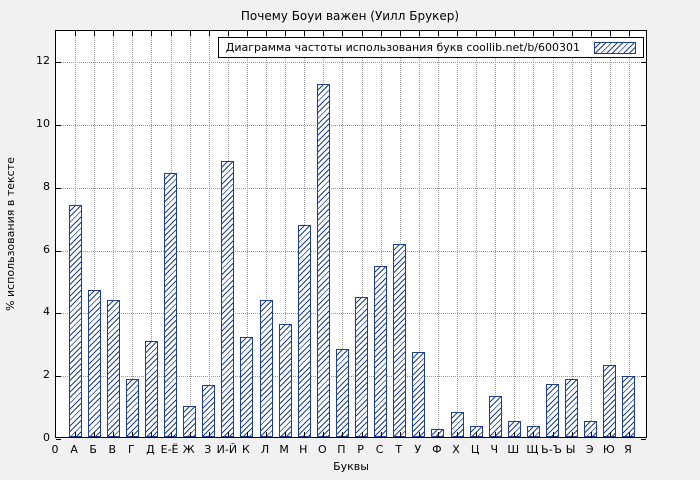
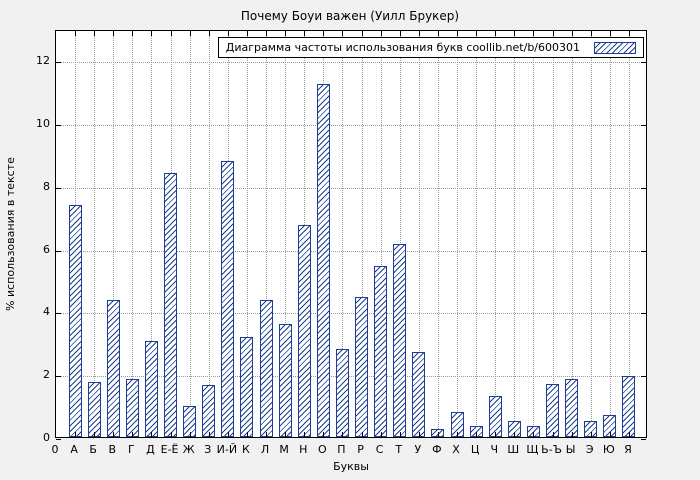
Б: 4.7 -> 1.8
Ю: 2.3 -> 0.7
